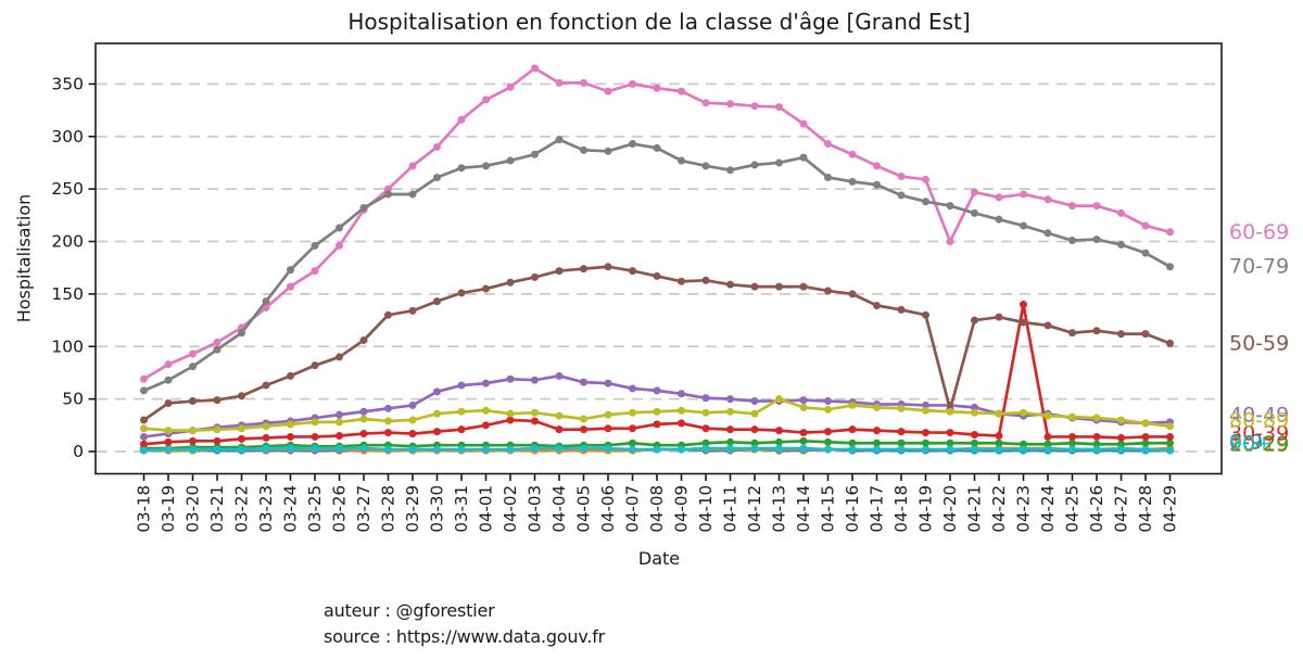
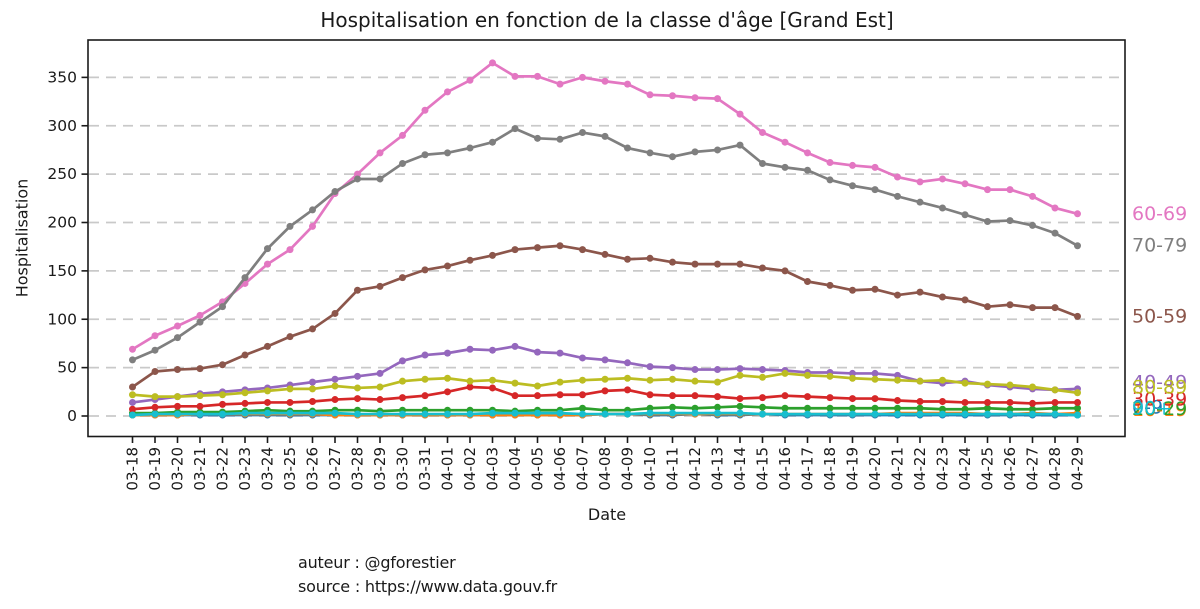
80-89/04-13: 50 -> 40
50-59/04-20: 40 -> 130
60-69/04-20: 200 -> 260
30-39/04-23: 140 -> 20
